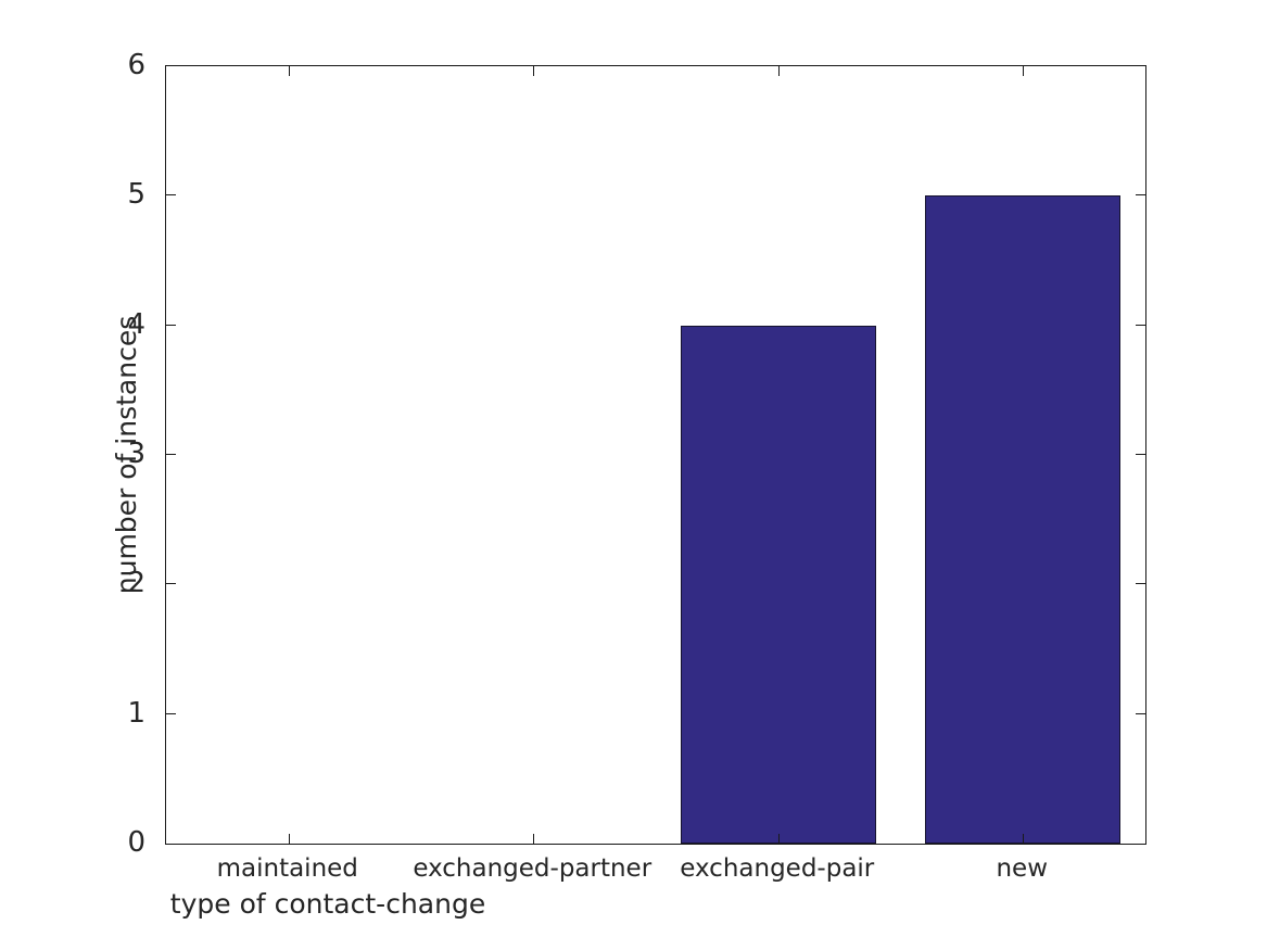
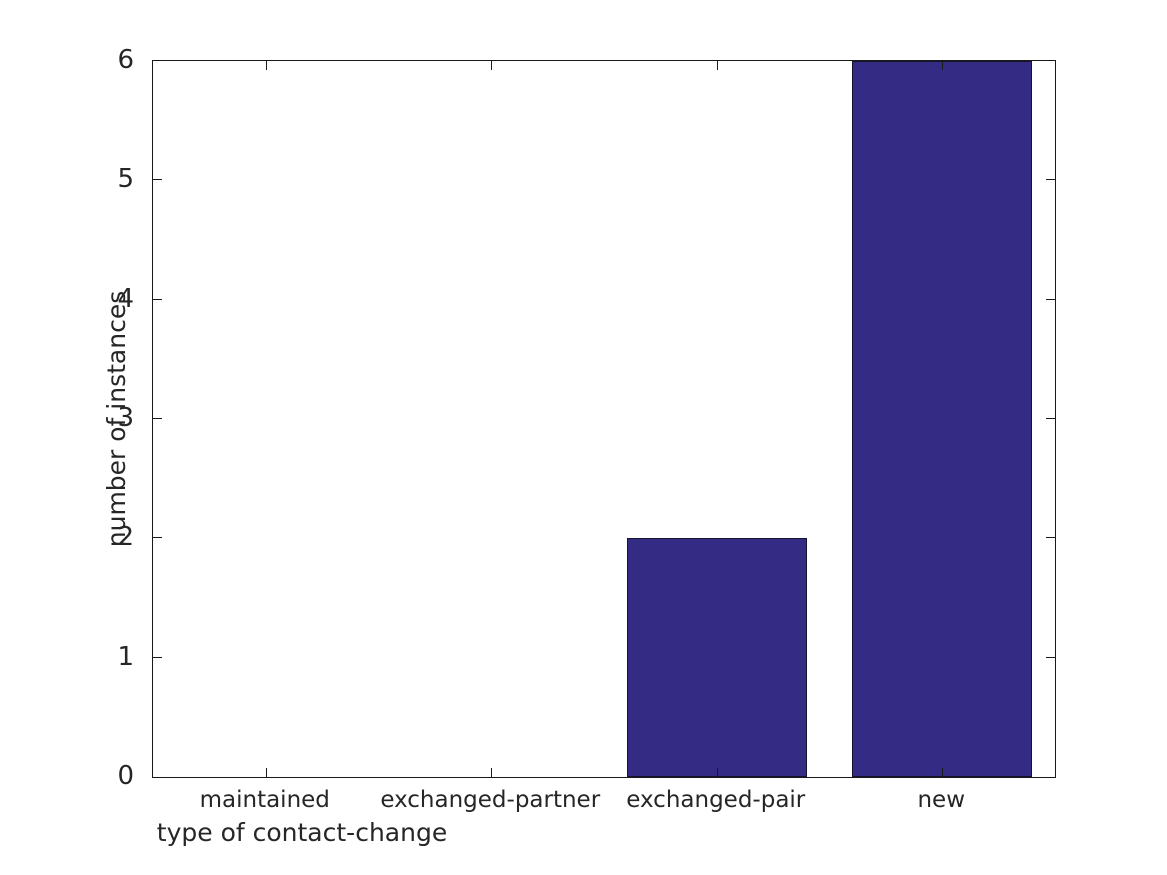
exchanged-pair: 4 -> 2
new: 5 -> 6
